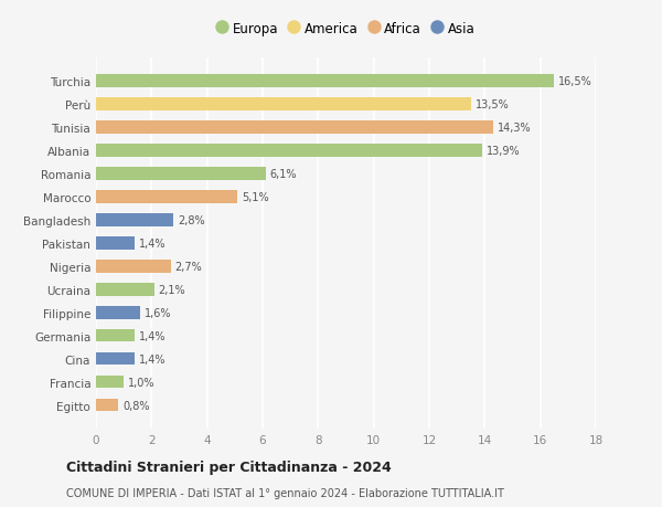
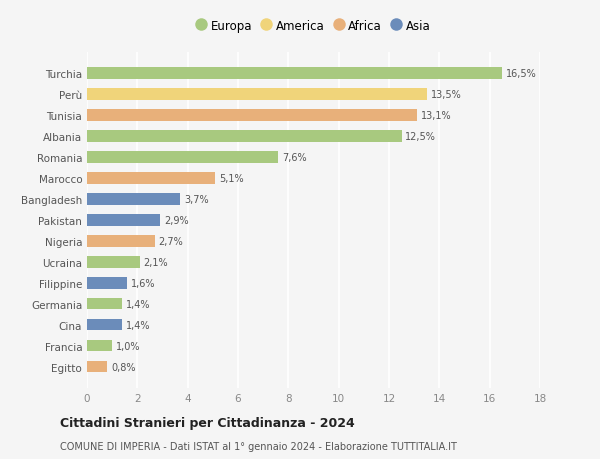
Tunisia: 14,3% -> 13,1%
Albania: 13,9% -> 12,5%
Romania: 6,1% -> 7,6%
Bangladesh: 2,8% -> 3,7%
Pakistan: 1,4% -> 2,9%
